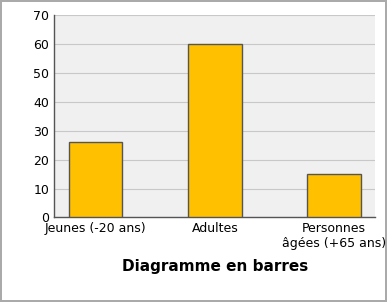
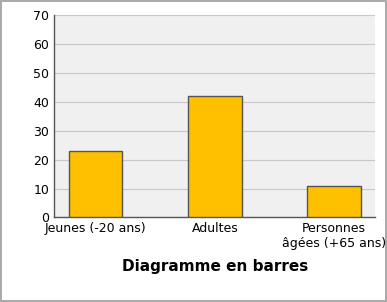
Jeunes (-20 ans): 26 -> 23
Adultes: 60 -> 42
Personnes âgées (+65 ans): 15 -> 11
